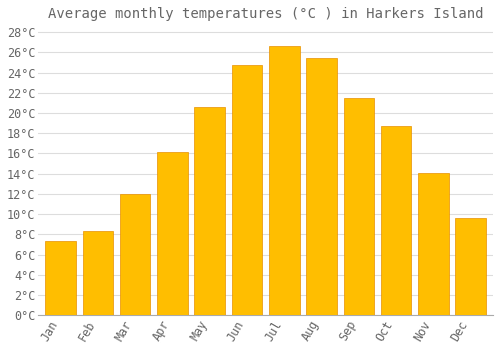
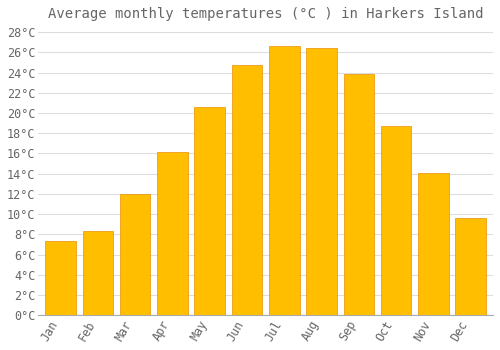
Aug: 25.4°C -> 26.4°C
Sep: 21.5°C -> 23.9°C
